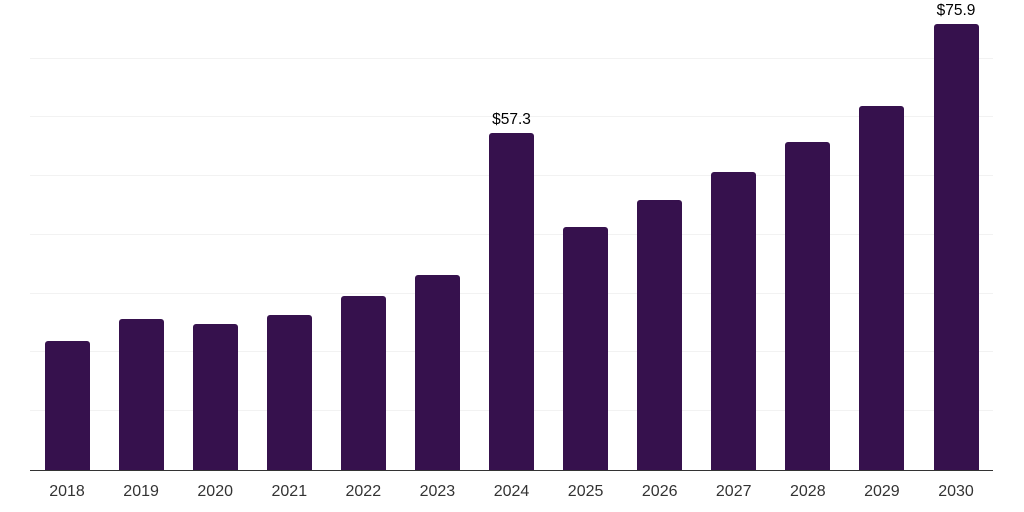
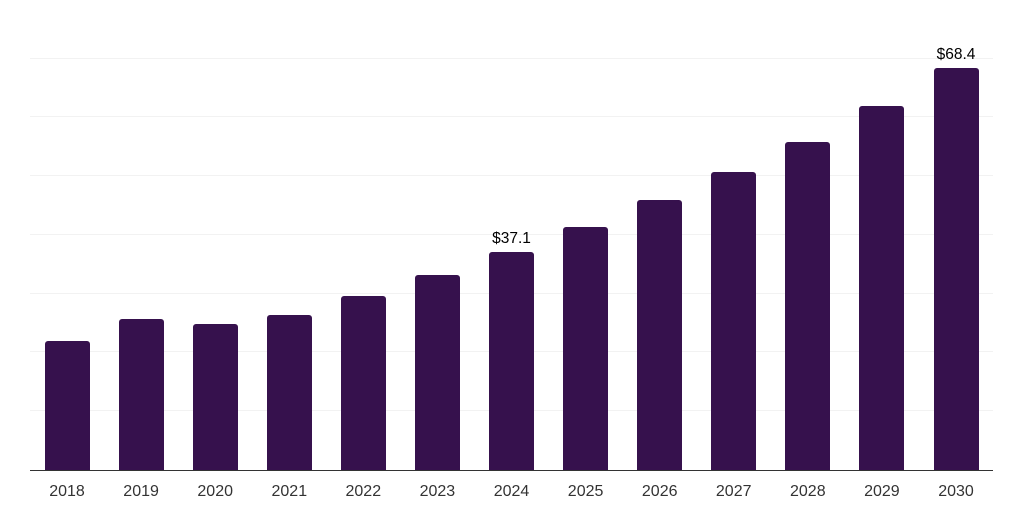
2024: $57.3 -> $37.1
2030: $75.9 -> $68.4
